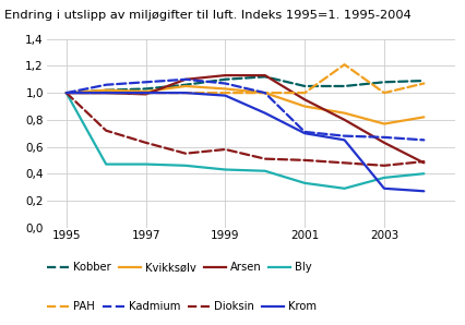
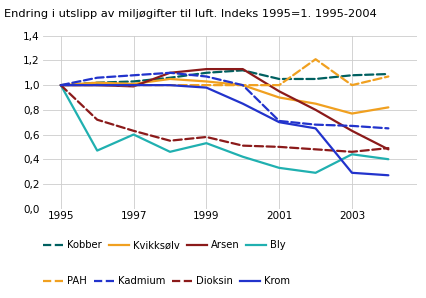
Bly/1997: 0,47 -> 0,60
Bly/1999: 0,43 -> 0,53
Bly/2003: 0,37 -> 0,44
